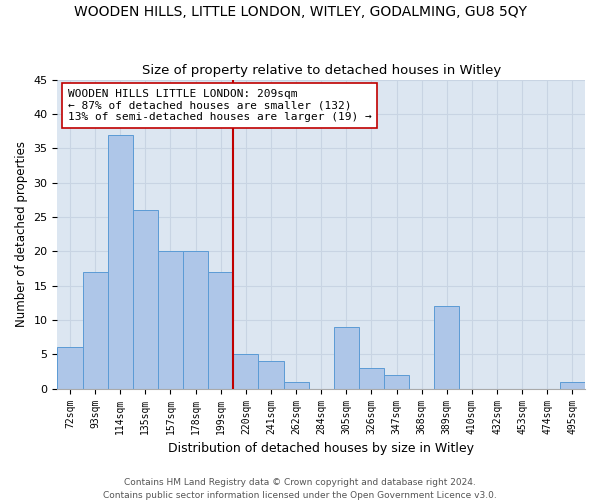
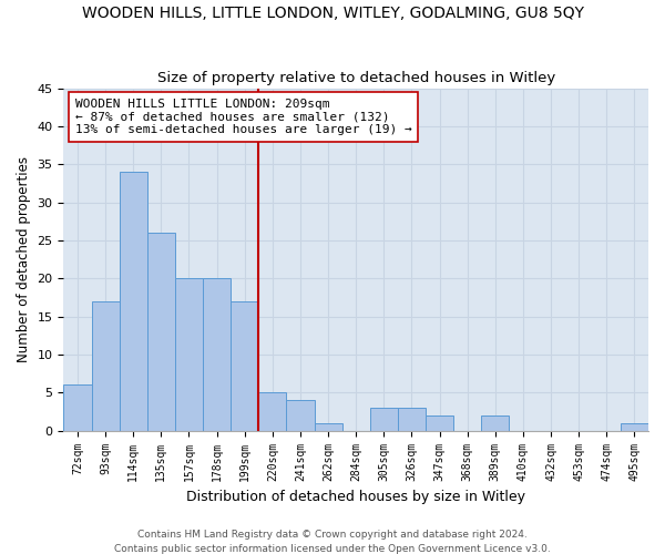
114sqm: 37 -> 34
305sqm: 9 -> 3
389sqm: 12 -> 2
